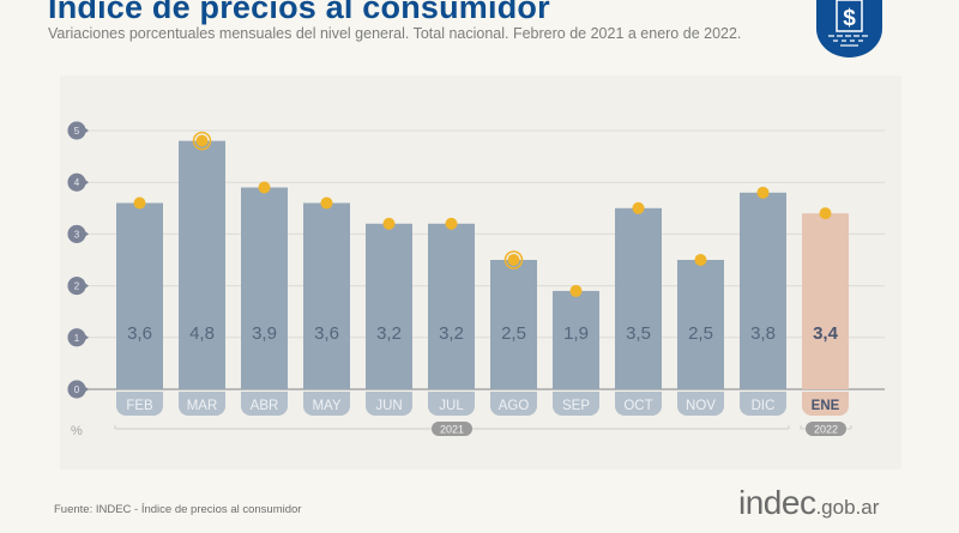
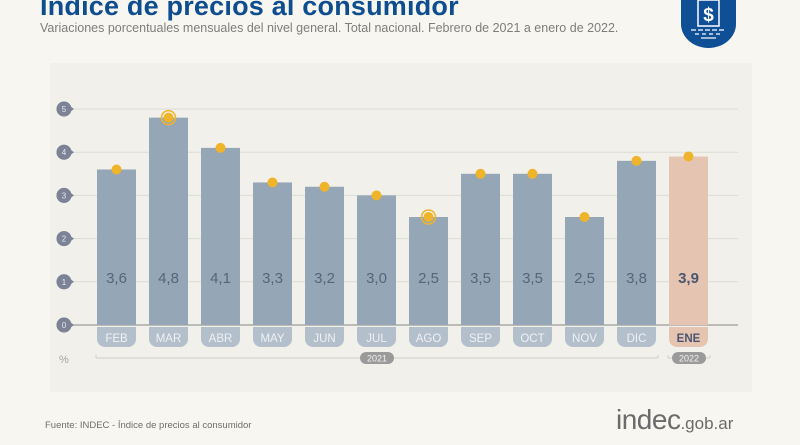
ABR: 3,9 -> 4,1
MAY: 3,6 -> 3,3
JUL: 3,2 -> 3,0
SEP: 1,9 -> 3,5
ENE: 3,4 -> 3,9
